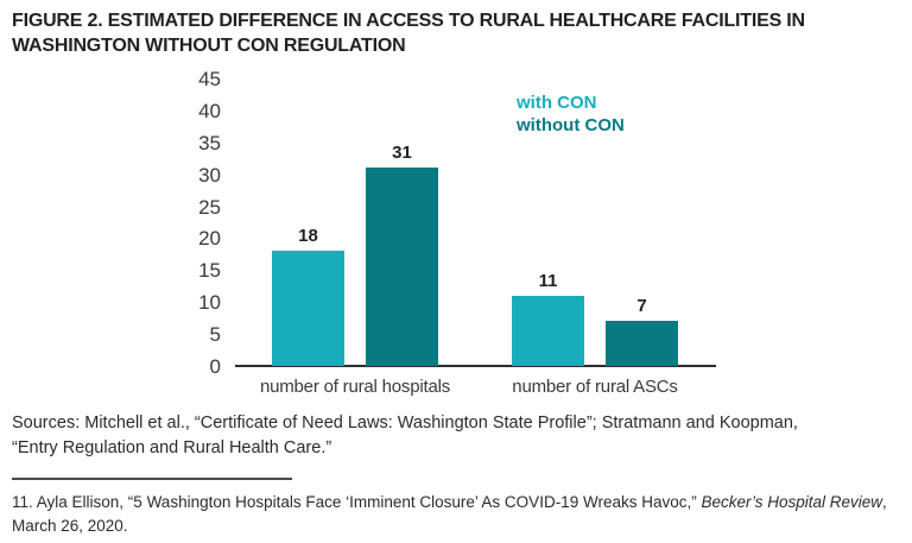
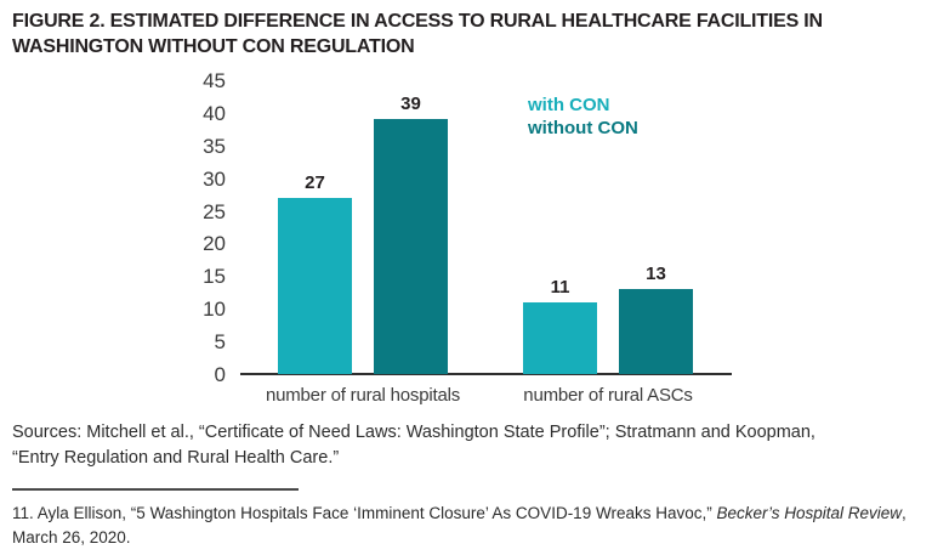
with CON/number of rural hospitals: 18 -> 27
without CON/number of rural hospitals: 31 -> 39
without CON/number of rural ASCs: 7 -> 13
